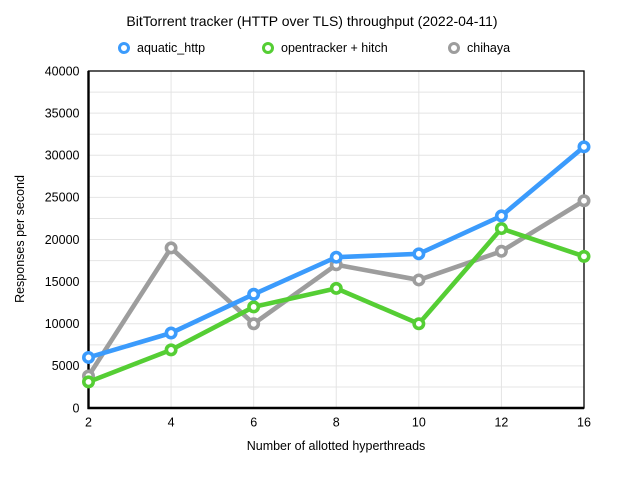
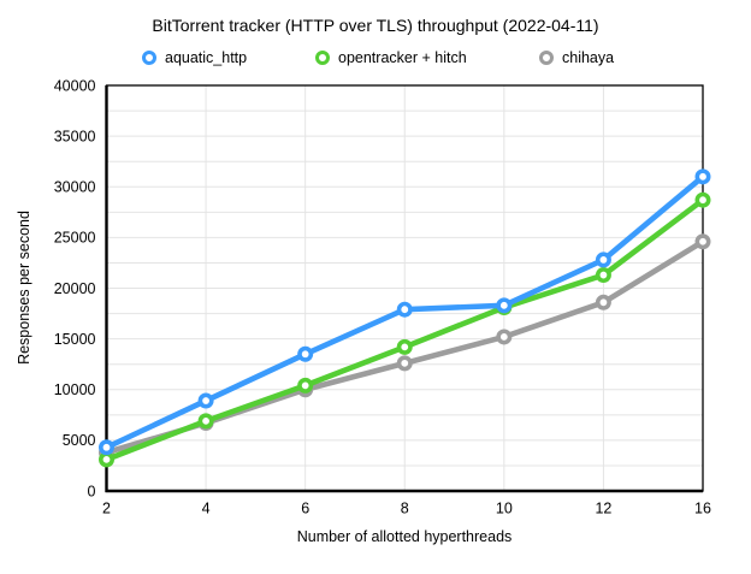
aquatic_http/2: 6000 -> 4000
chihaya/4: 19000 -> 7000
opentracker + hitch/6: 12000 -> 10000
chihaya/8: 17000 -> 13000
opentracker + hitch/10: 10000 -> 18000
opentracker + hitch/16: 18000 -> 29000
